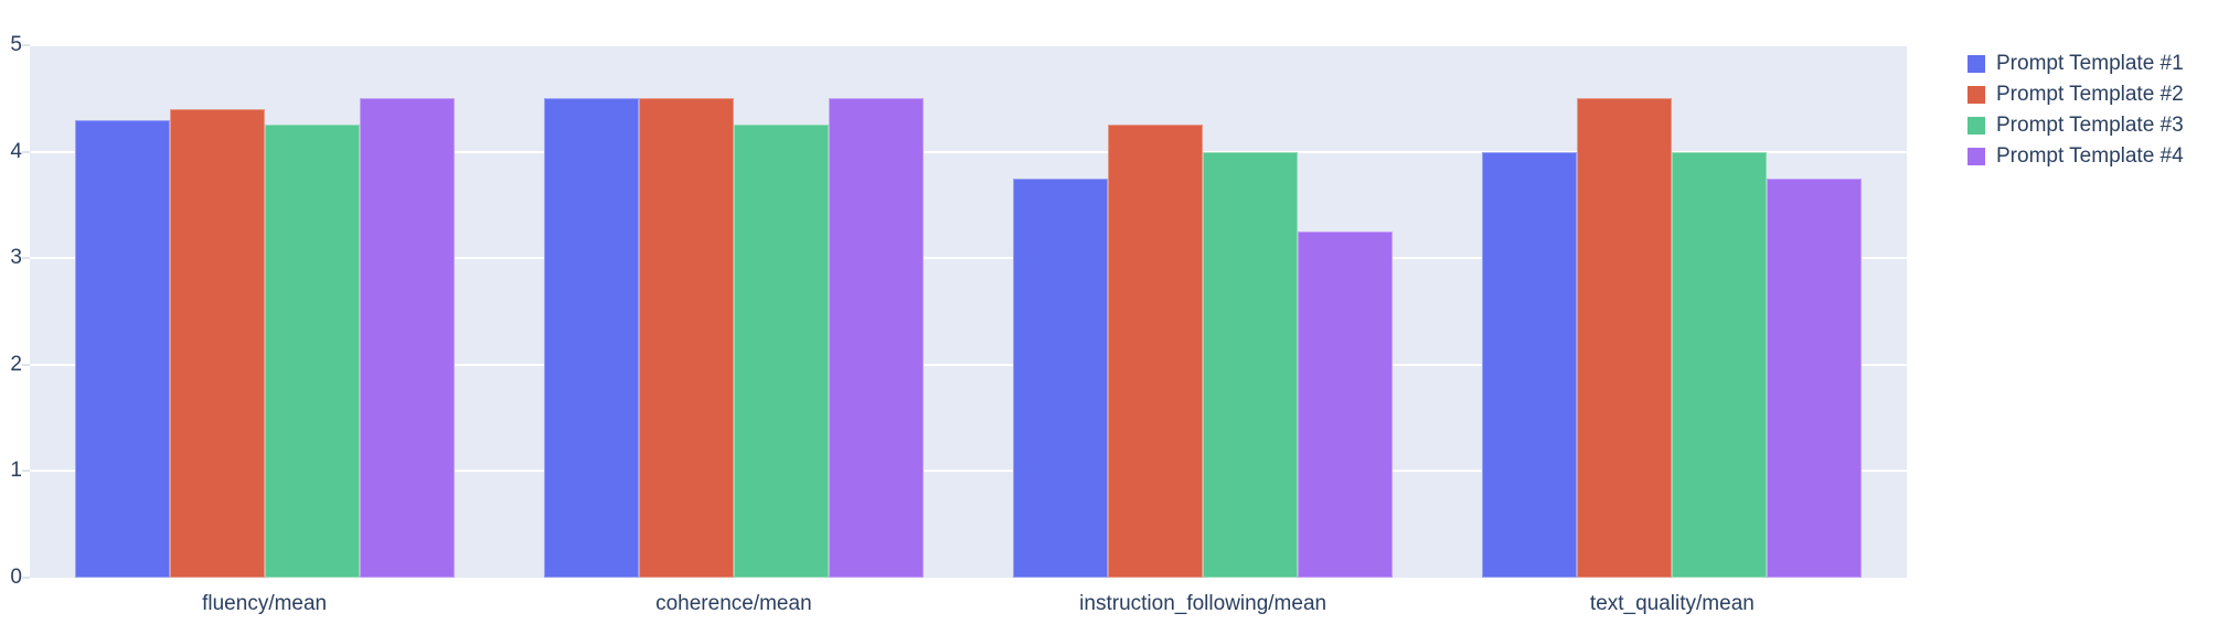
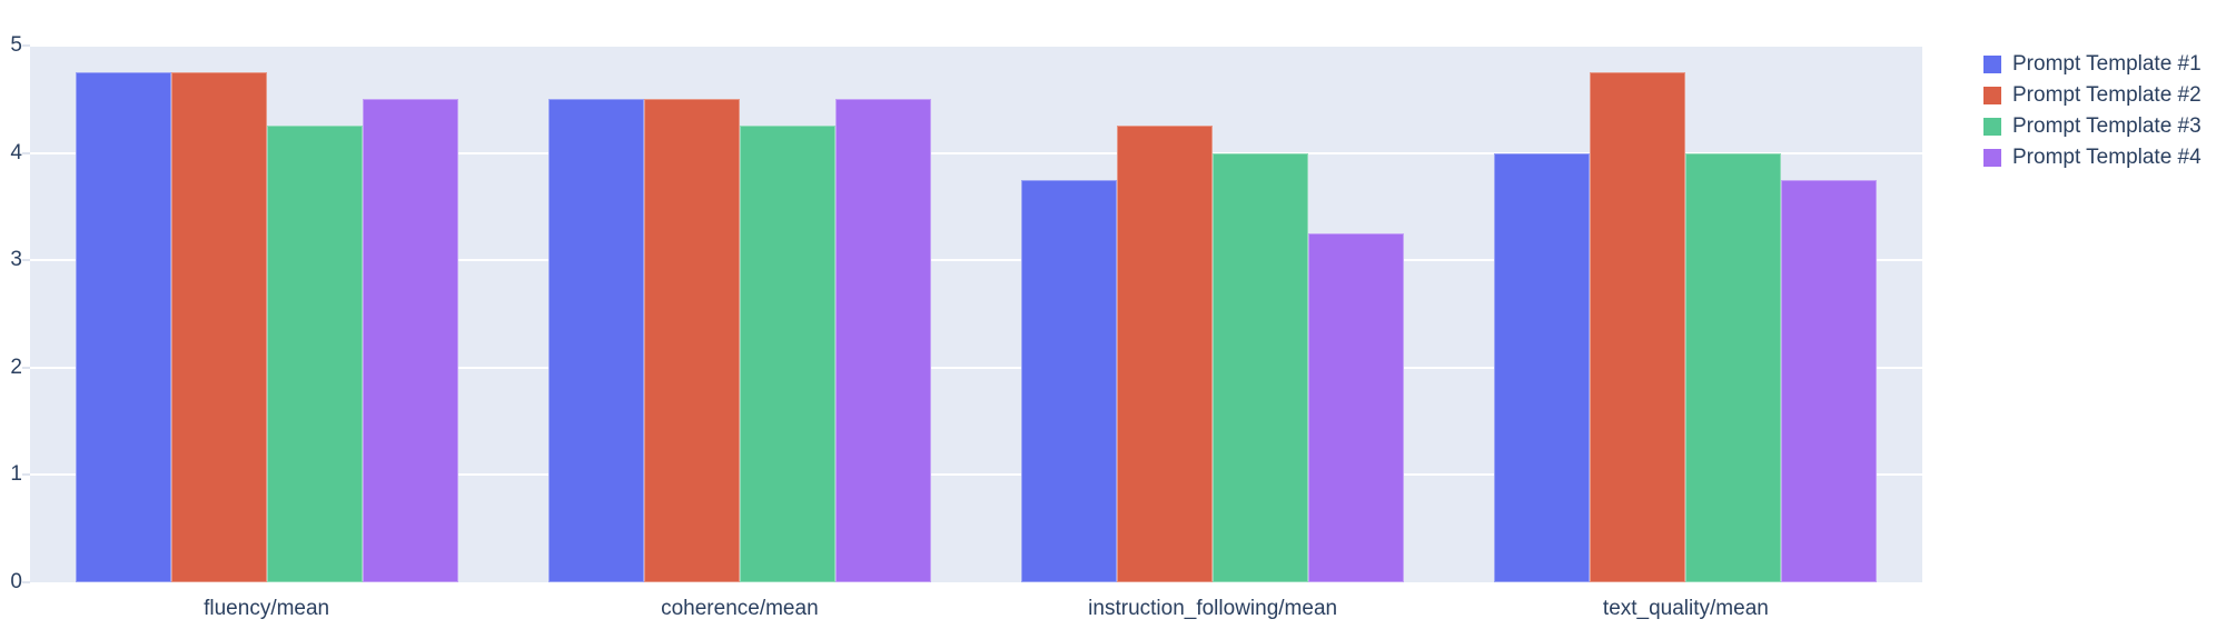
Prompt Template #1/fluency/mean: 4.3 -> 4.8
Prompt Template #2/fluency/mean: 4.4 -> 4.8
Prompt Template #2/text_quality/mean: 4.5 -> 4.8
